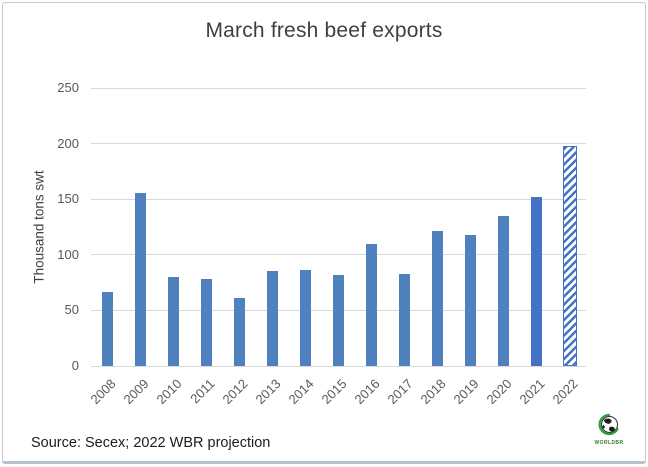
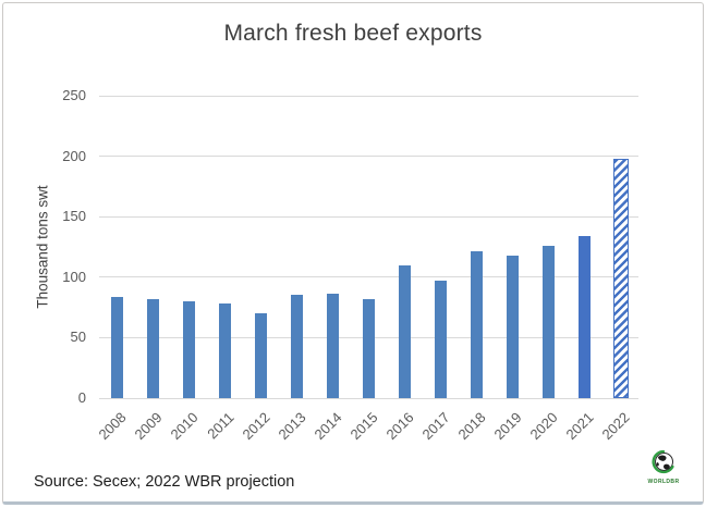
2008: 67 -> 84
2009: 156 -> 82
2012: 61 -> 70
2017: 83 -> 97
2020: 135 -> 126
2021: 152 -> 134
